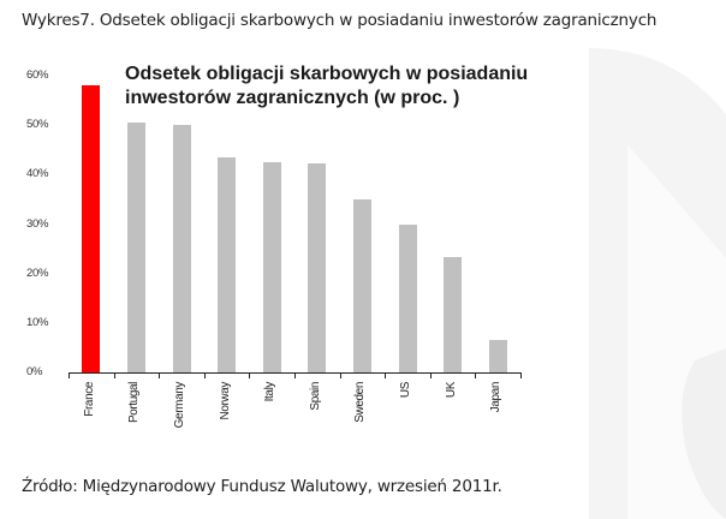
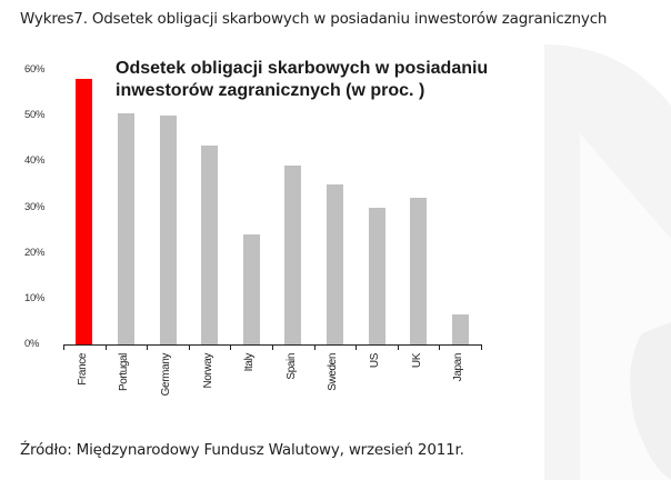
Italy: 42% -> 24%
Spain: 42% -> 39%
UK: 23% -> 32%
